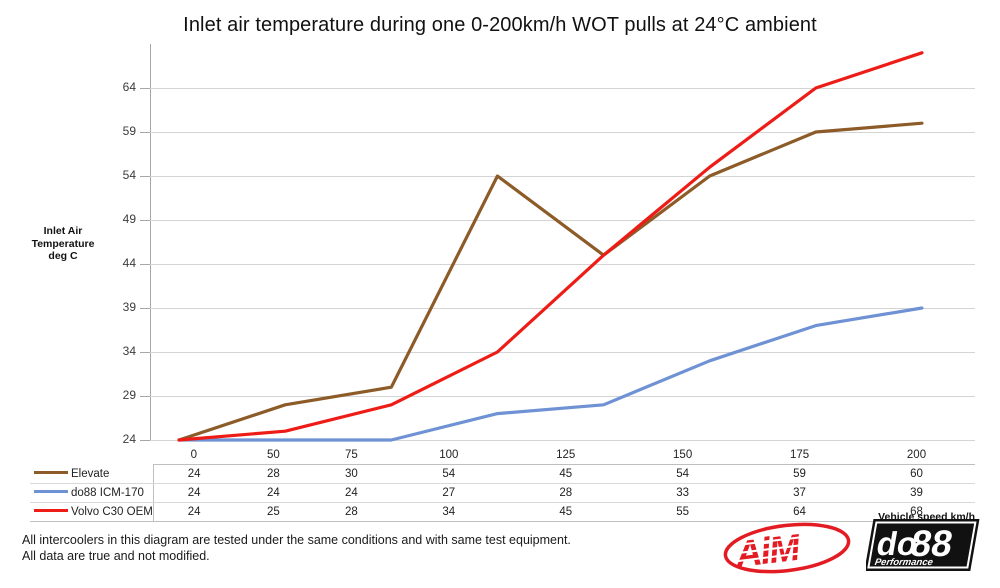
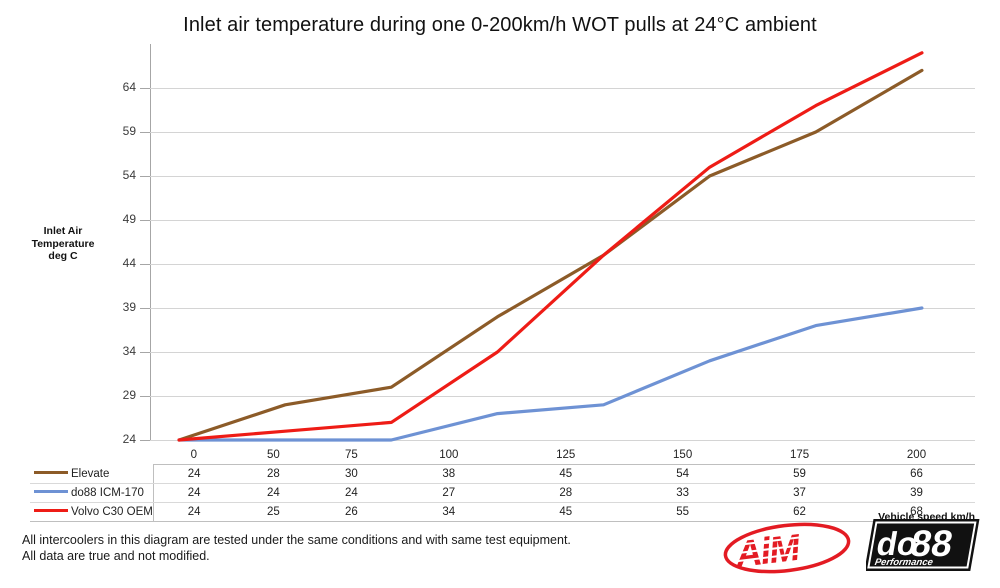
Volvo C30 OEM/75: 28 -> 26
Elevate/100: 54 -> 38
Volvo C30 OEM/175: 64 -> 62
Elevate/200: 60 -> 66
